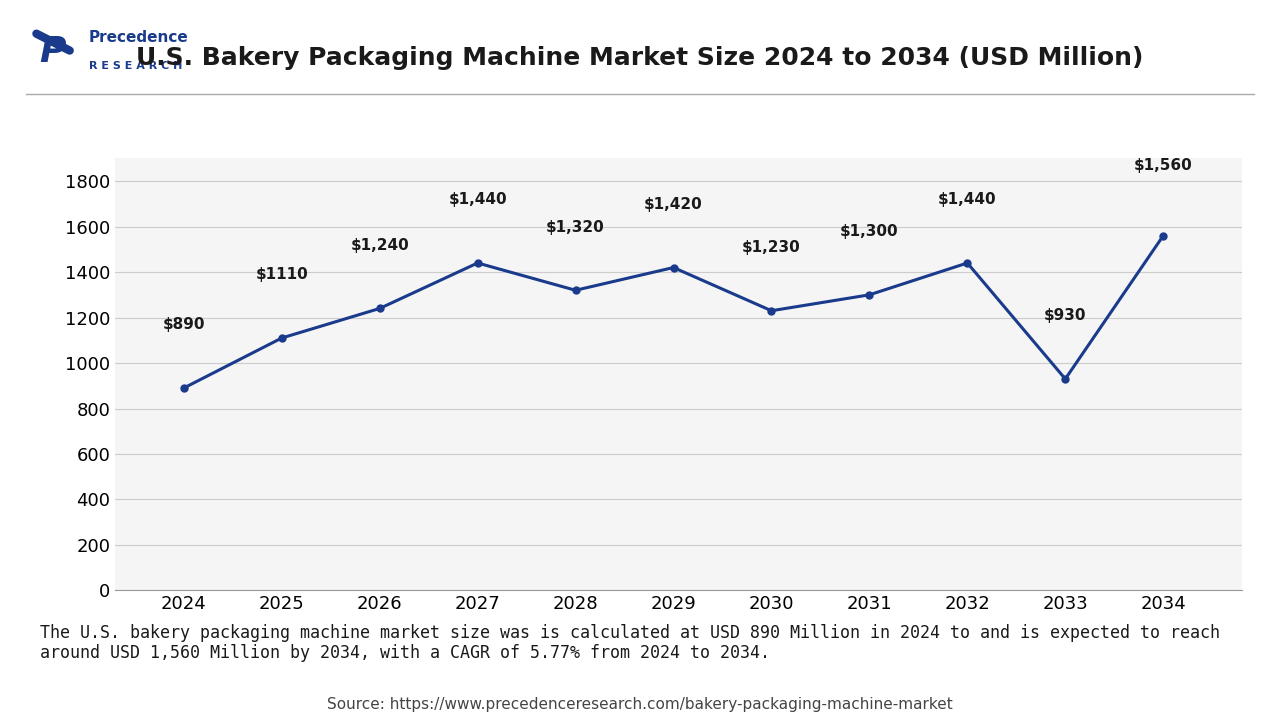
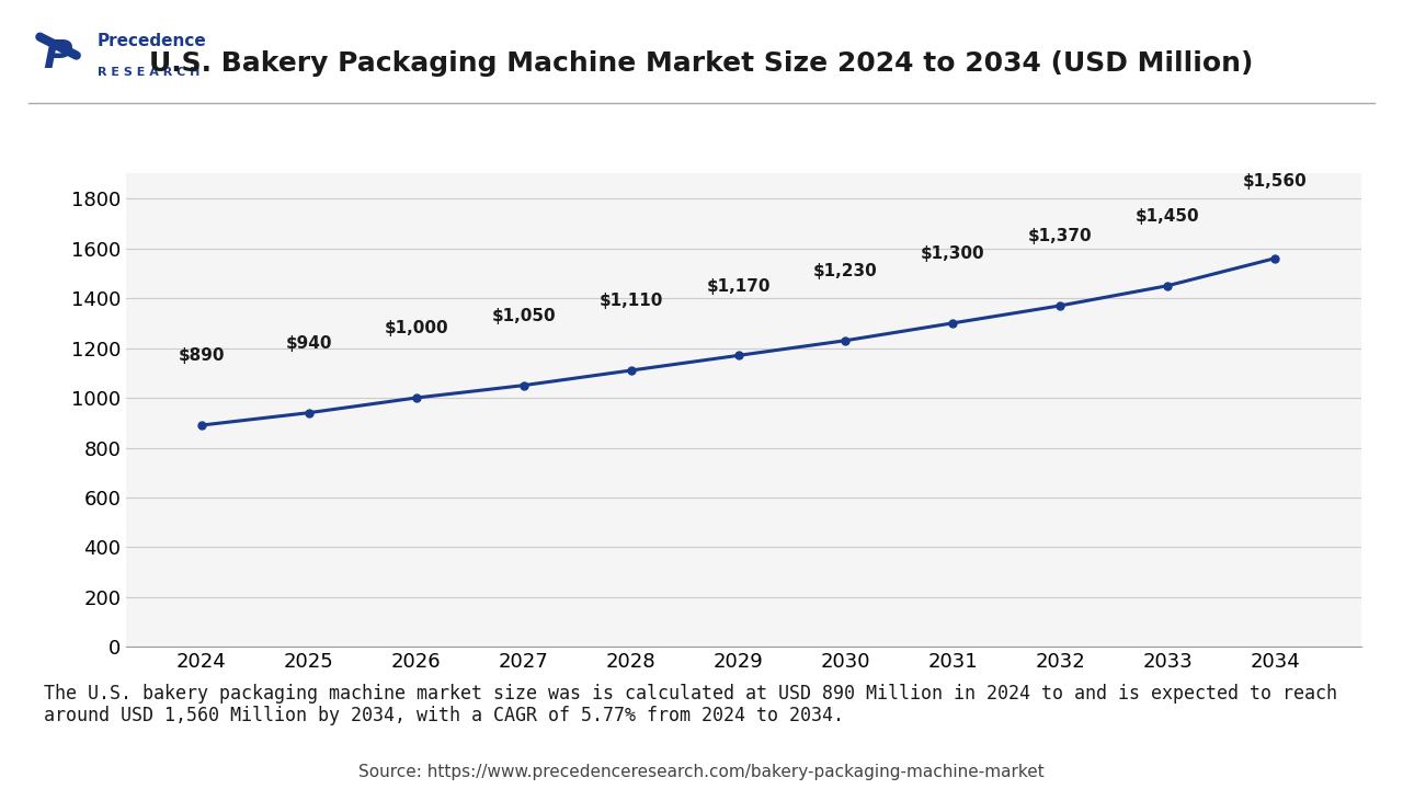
2025: $1110 -> $940
2026: $1,240 -> $1,000
2027: $1,440 -> $1,050
2028: $1,320 -> $1,110
2029: $1,420 -> $1,170
2032: $1,440 -> $1,370
2033: $930 -> $1,450
